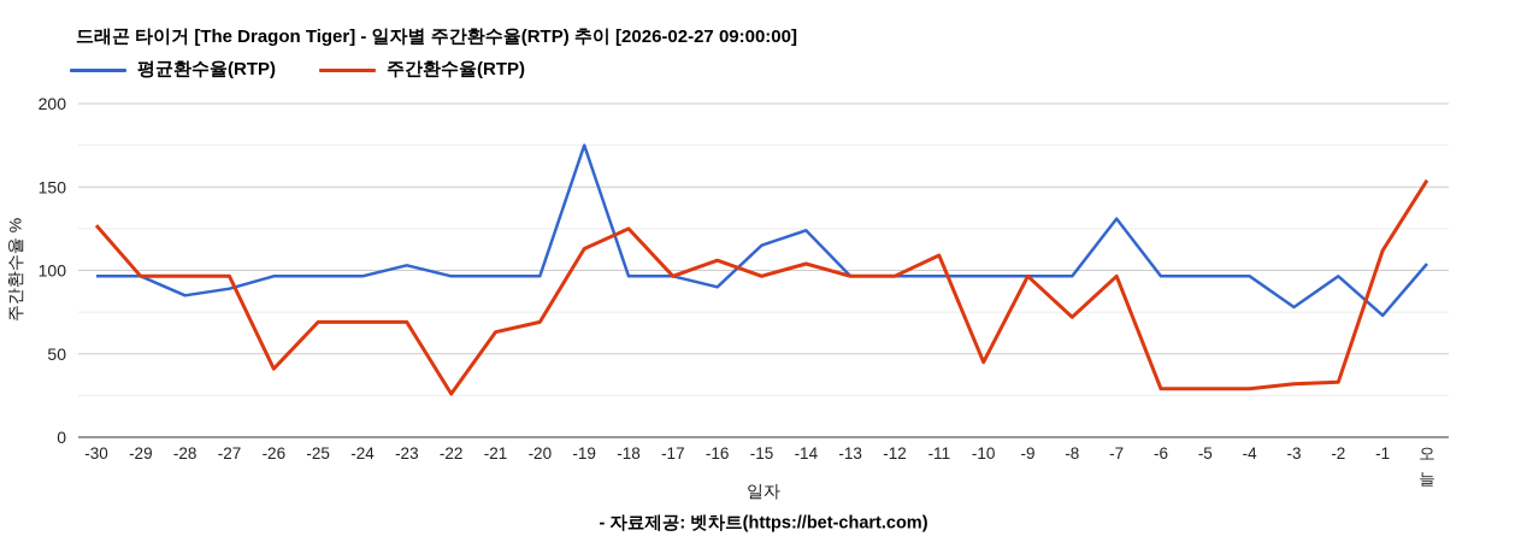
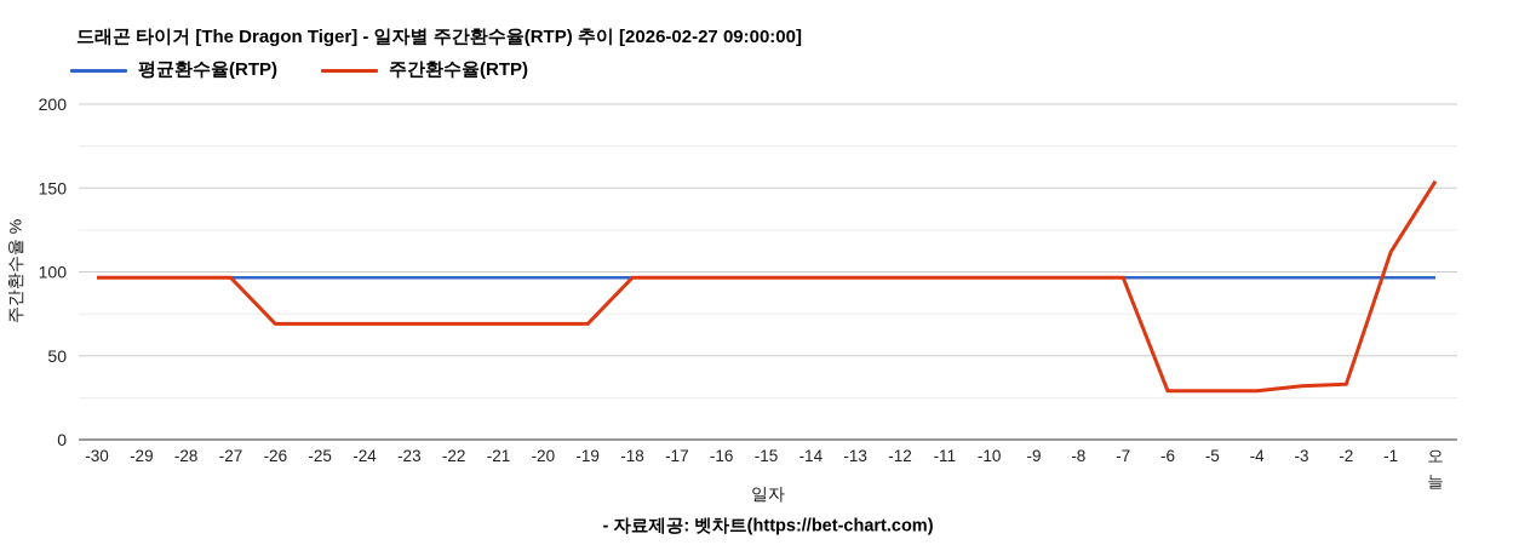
주간환수율(RTP)/-30: 127 -> 96
평균환수율(RTP)/-28: 85 -> 96
평균환수율(RTP)/-27: 89 -> 96
주간환수율(RTP)/-26: 41 -> 69
평균환수율(RTP)/-23: 103 -> 96
주간환수율(RTP)/-22: 26 -> 69
주간환수율(RTP)/-21: 63 -> 69
평균환수율(RTP)/-19: 175 -> 96
주간환수율(RTP)/-19: 113 -> 69
주간환수율(RTP)/-18: 125 -> 96
평균환수율(RTP)/-16: 90 -> 96
주간환수율(RTP)/-16: 106 -> 96
평균환수율(RTP)/-15: 115 -> 96
평균환수율(RTP)/-14: 124 -> 96
주간환수율(RTP)/-14: 104 -> 96
주간환수율(RTP)/-11: 109 -> 96
주간환수율(RTP)/-10: 45 -> 96
주간환수율(RTP)/-8: 72 -> 96
평균환수율(RTP)/-7: 131 -> 96
평균환수율(RTP)/-3: 78 -> 96
평균환수율(RTP)/-1: 73 -> 96
평균환수율(RTP)/오 늘: 104 -> 96
